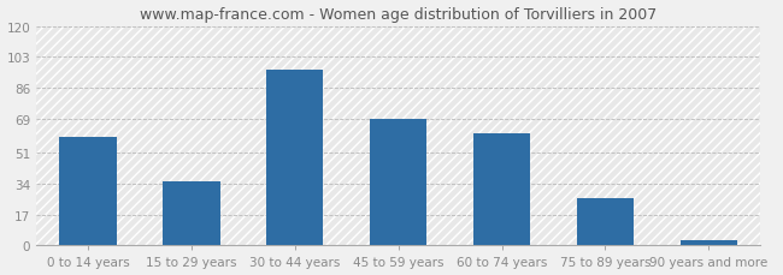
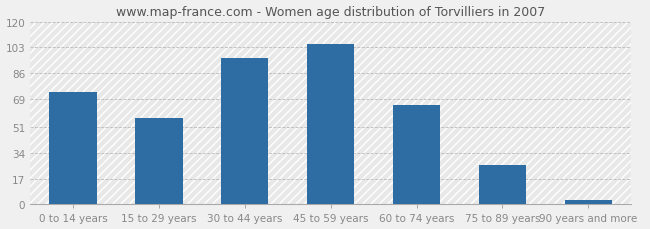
0 to 14 years: 59 -> 74
15 to 29 years: 35 -> 57
45 to 59 years: 69 -> 105
60 to 74 years: 61 -> 65
